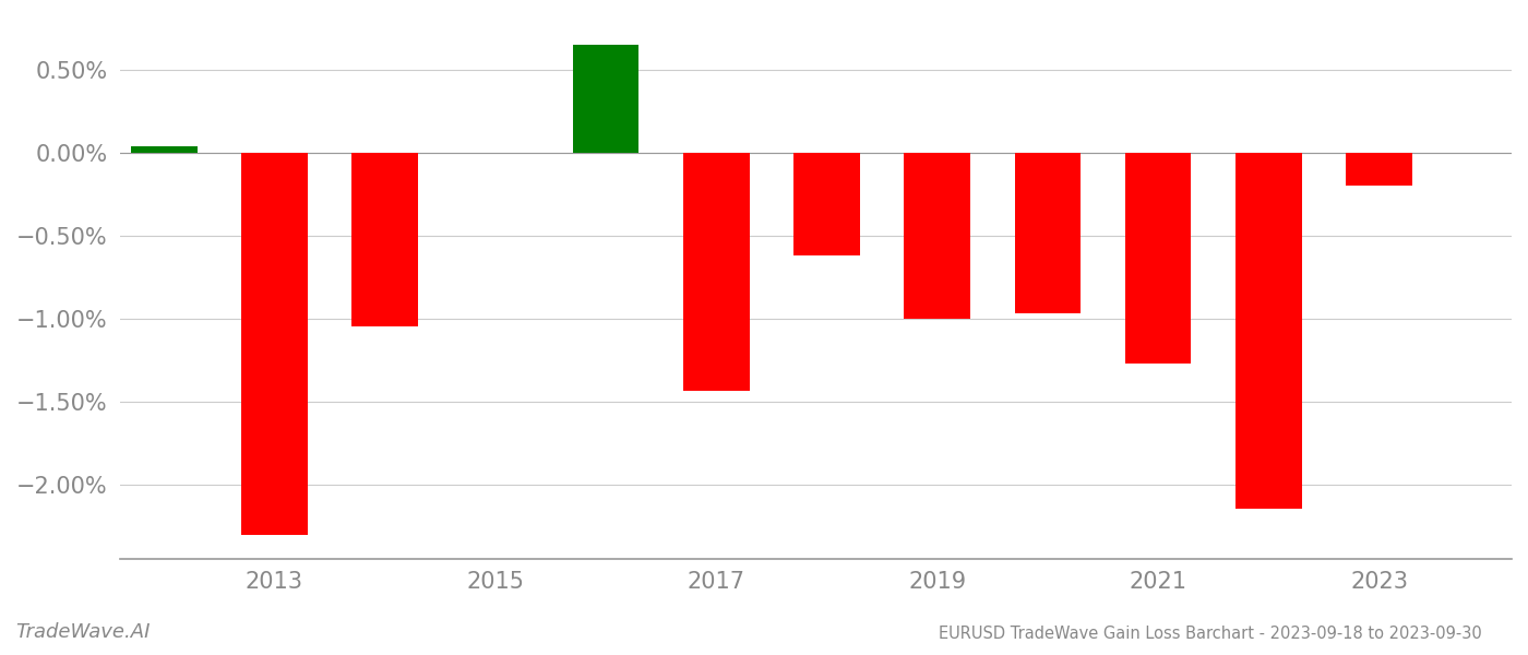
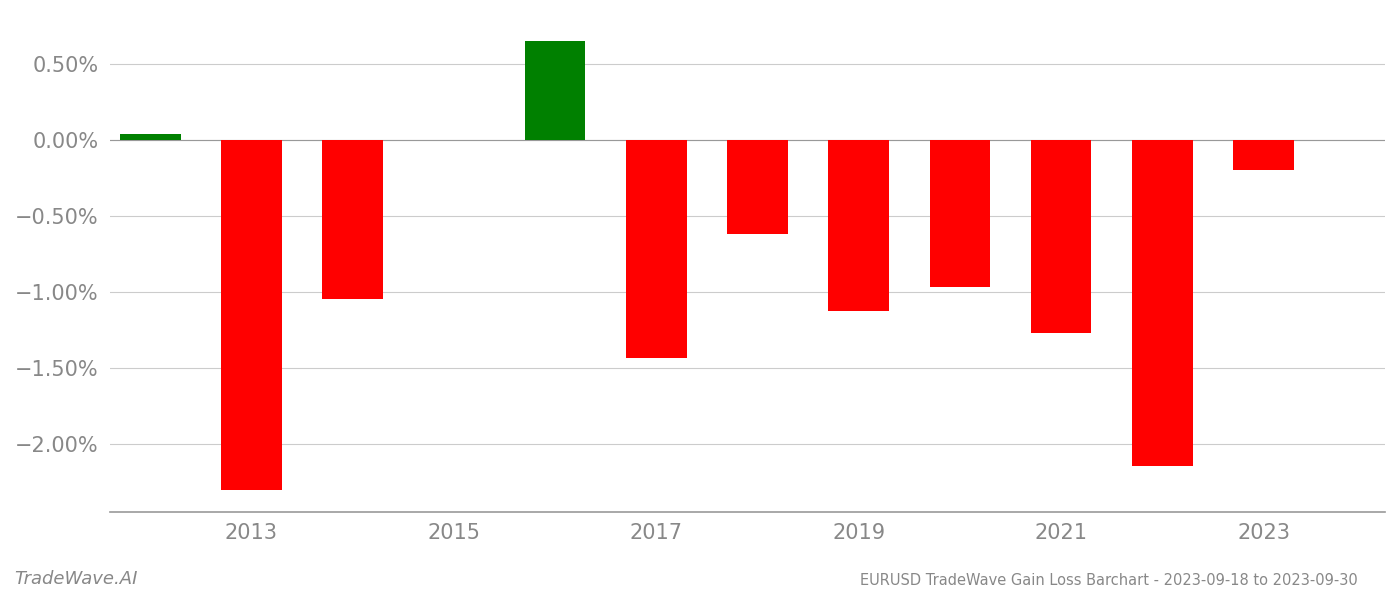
2019: -1.00% -> -1.13%
